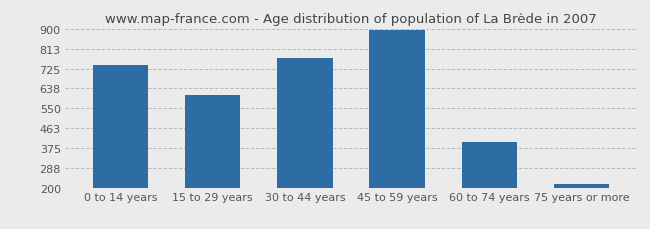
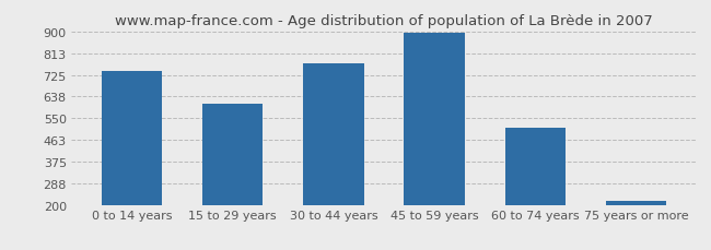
60 to 74 years: 400 -> 510
